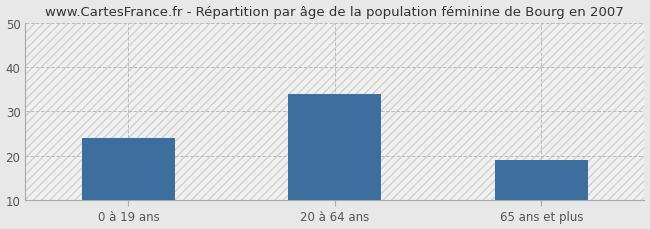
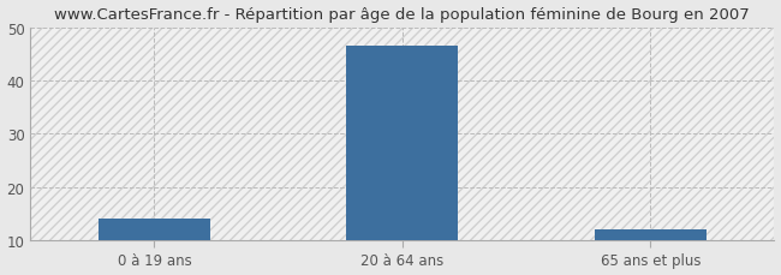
0 à 19 ans: 24.0 -> 14.0
20 à 64 ans: 34.0 -> 46.5
65 ans et plus: 19.0 -> 12.0
